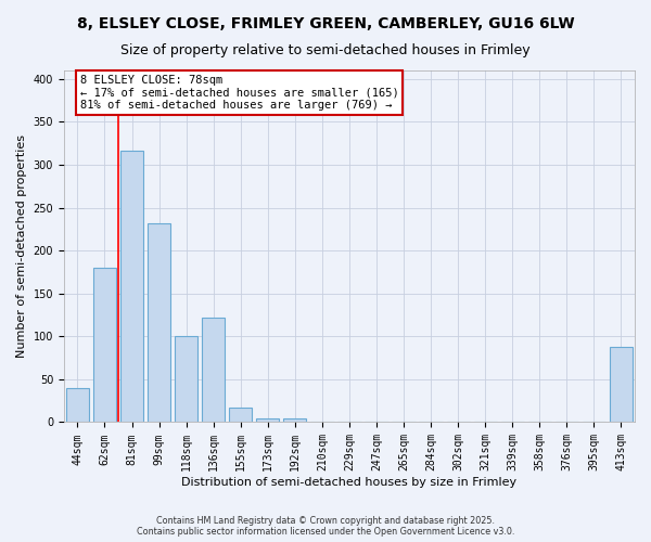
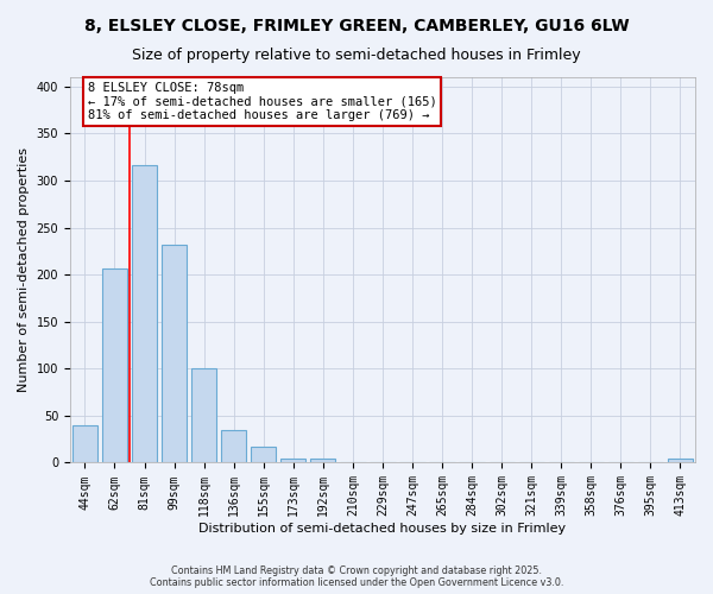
62sqm: 180 -> 207
136sqm: 122 -> 35
413sqm: 88 -> 4
